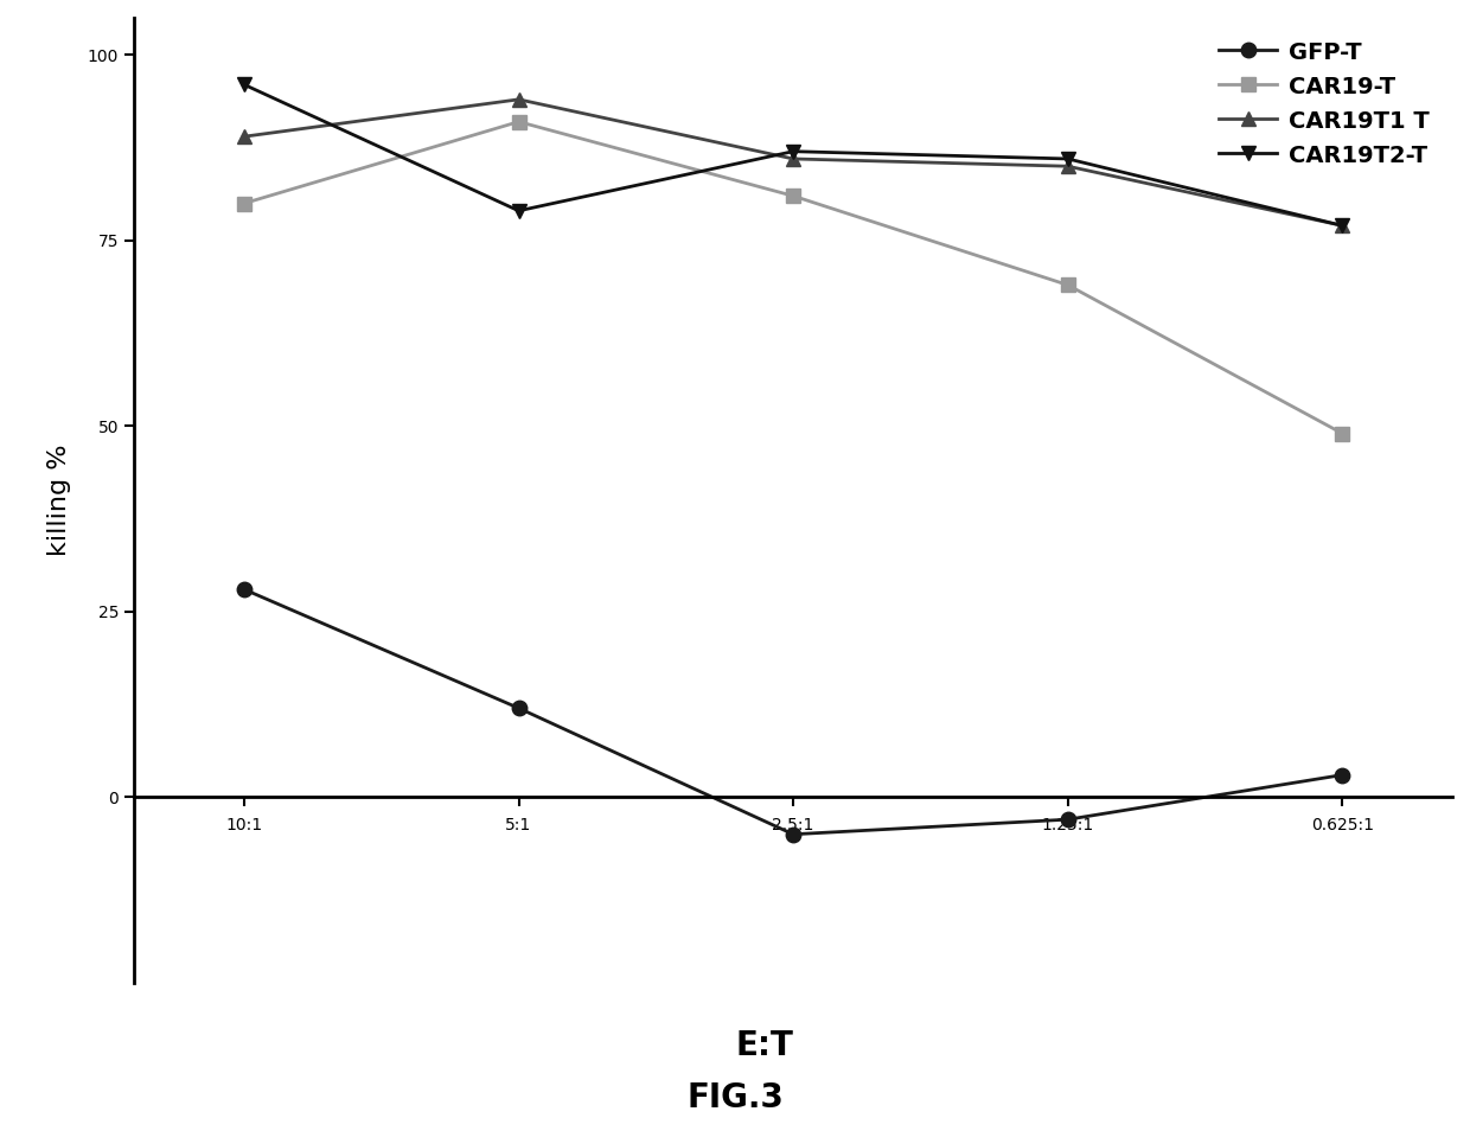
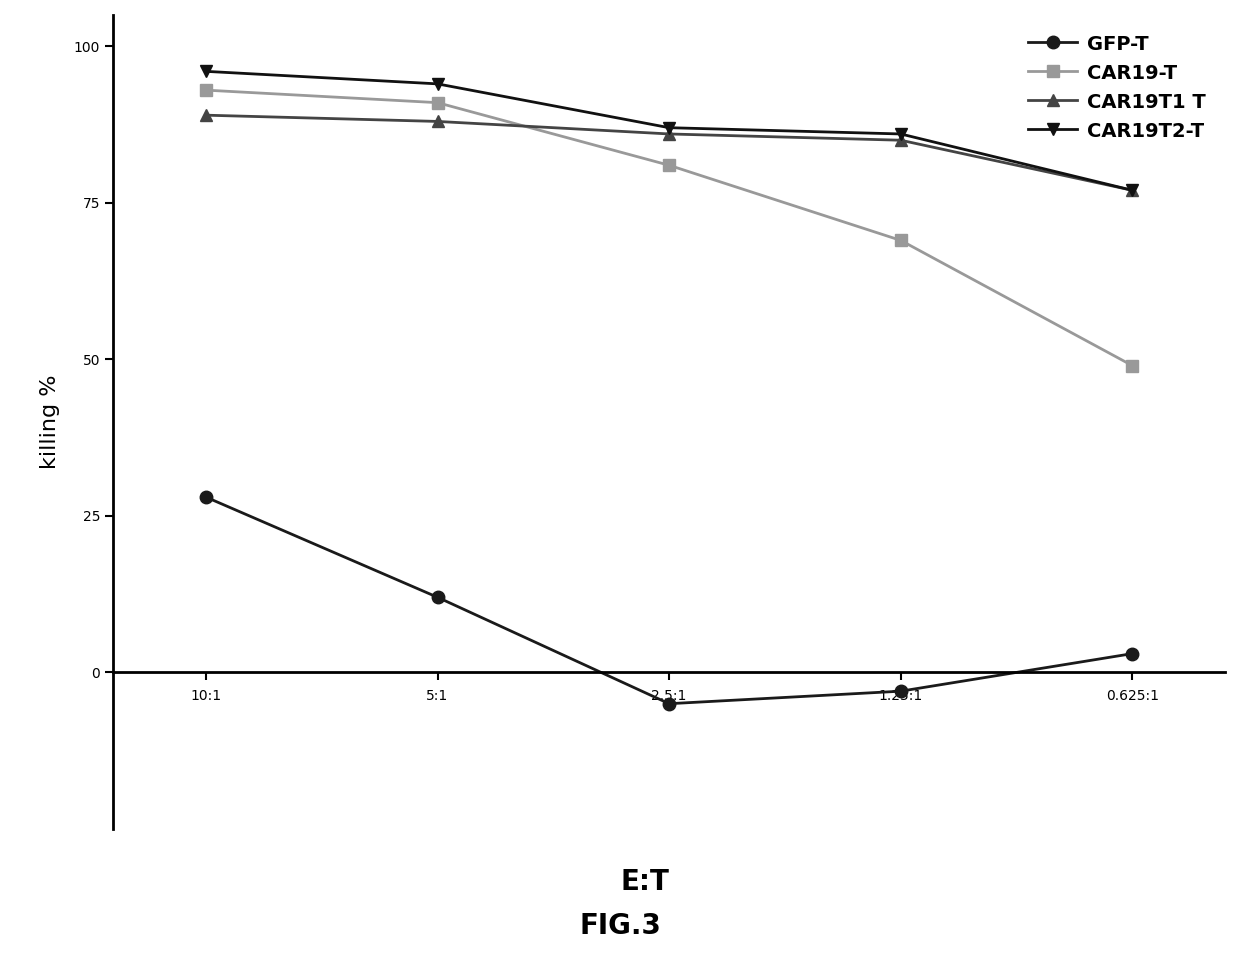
CAR19-T/10:1: 80 -> 93
CAR19T1 T/5:1: 94 -> 88
CAR19T2-T/5:1: 79 -> 94
